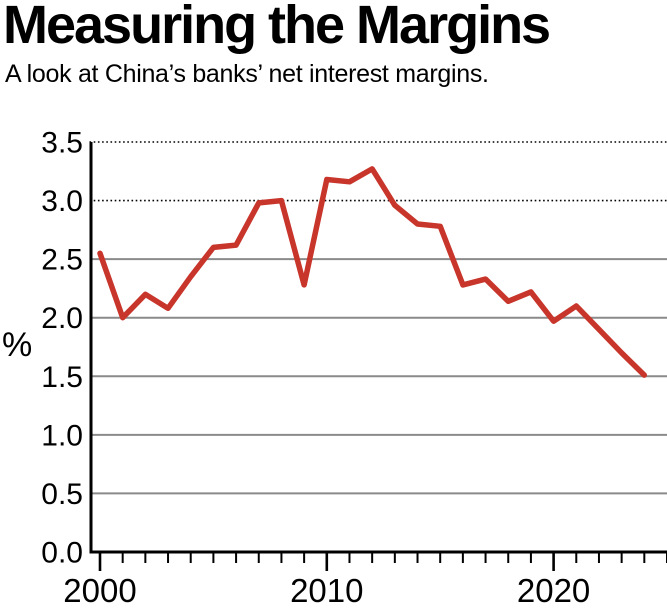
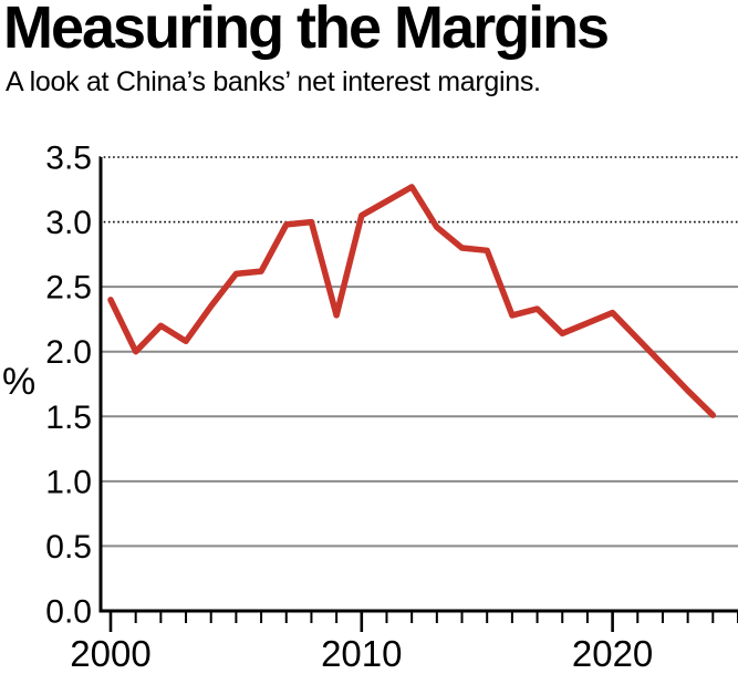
2000: 2.55 -> 2.40
2010: 3.18 -> 3.05
2020: 1.97 -> 2.30
